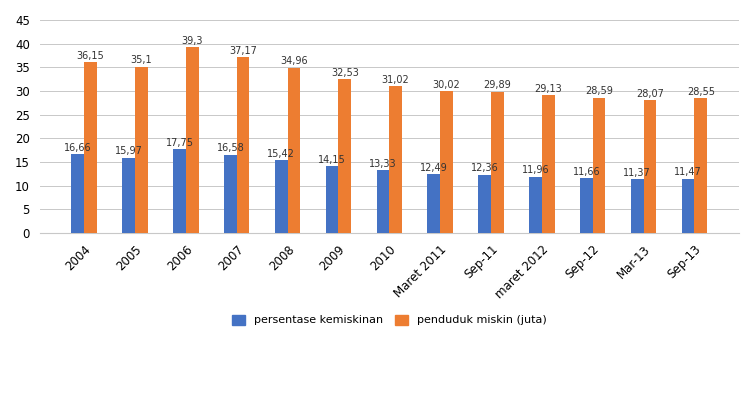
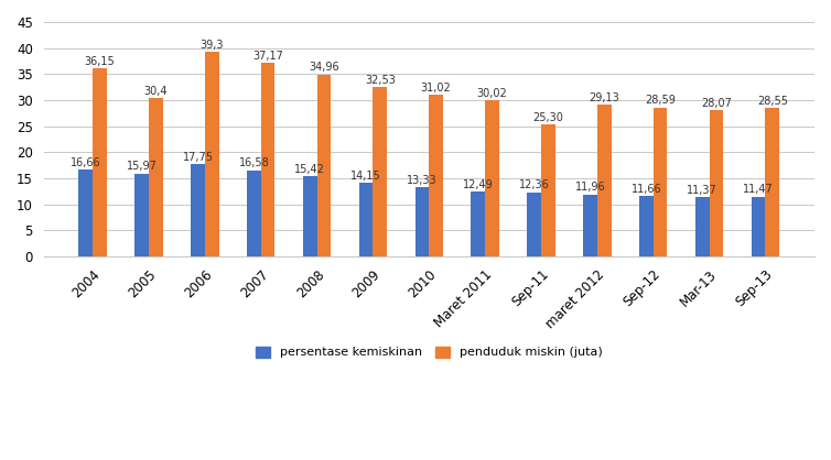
penduduk miskin (juta)/2005: 35,1 -> 30,4
penduduk miskin (juta)/Sep-11: 29,89 -> 25,30
